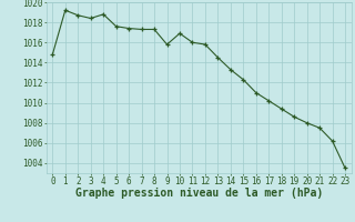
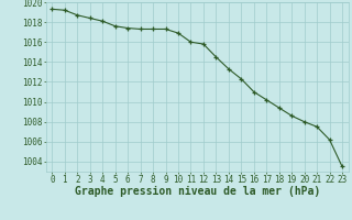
0: 1014.8 -> 1019.3
4: 1018.8 -> 1018.1
9: 1015.8 -> 1017.3
